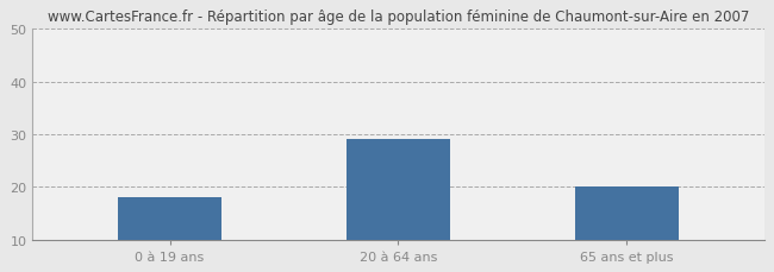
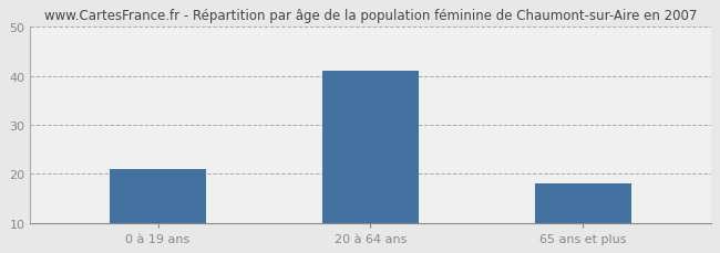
0 à 19 ans: 18 -> 21
20 à 64 ans: 29 -> 41
65 ans et plus: 20 -> 18
